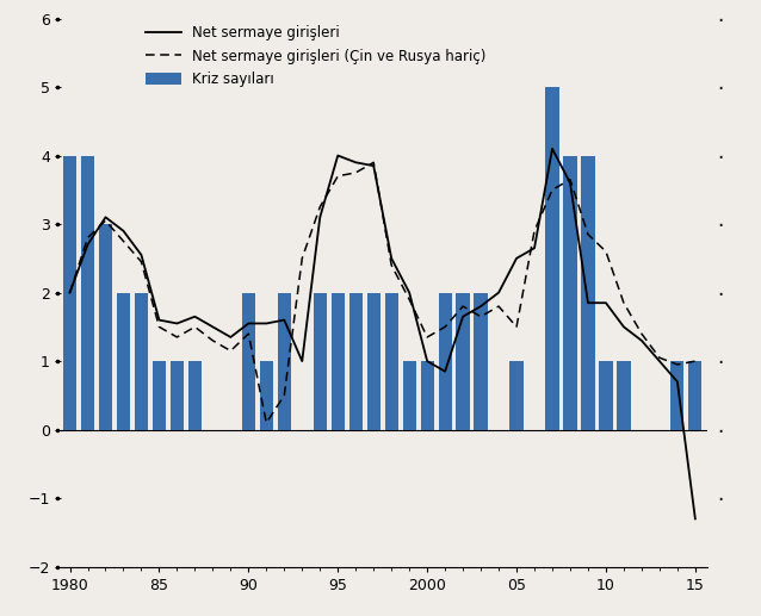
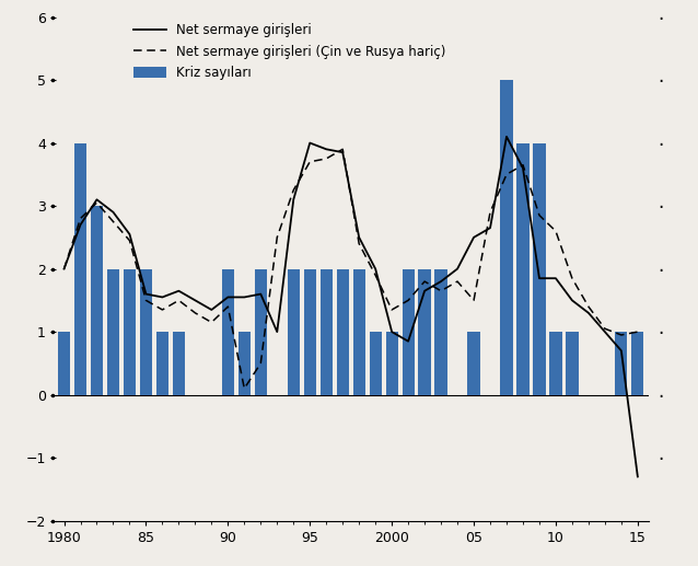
Kriz sayıları/1980: 4 -> 1
Kriz sayıları/85: 1 -> 2
